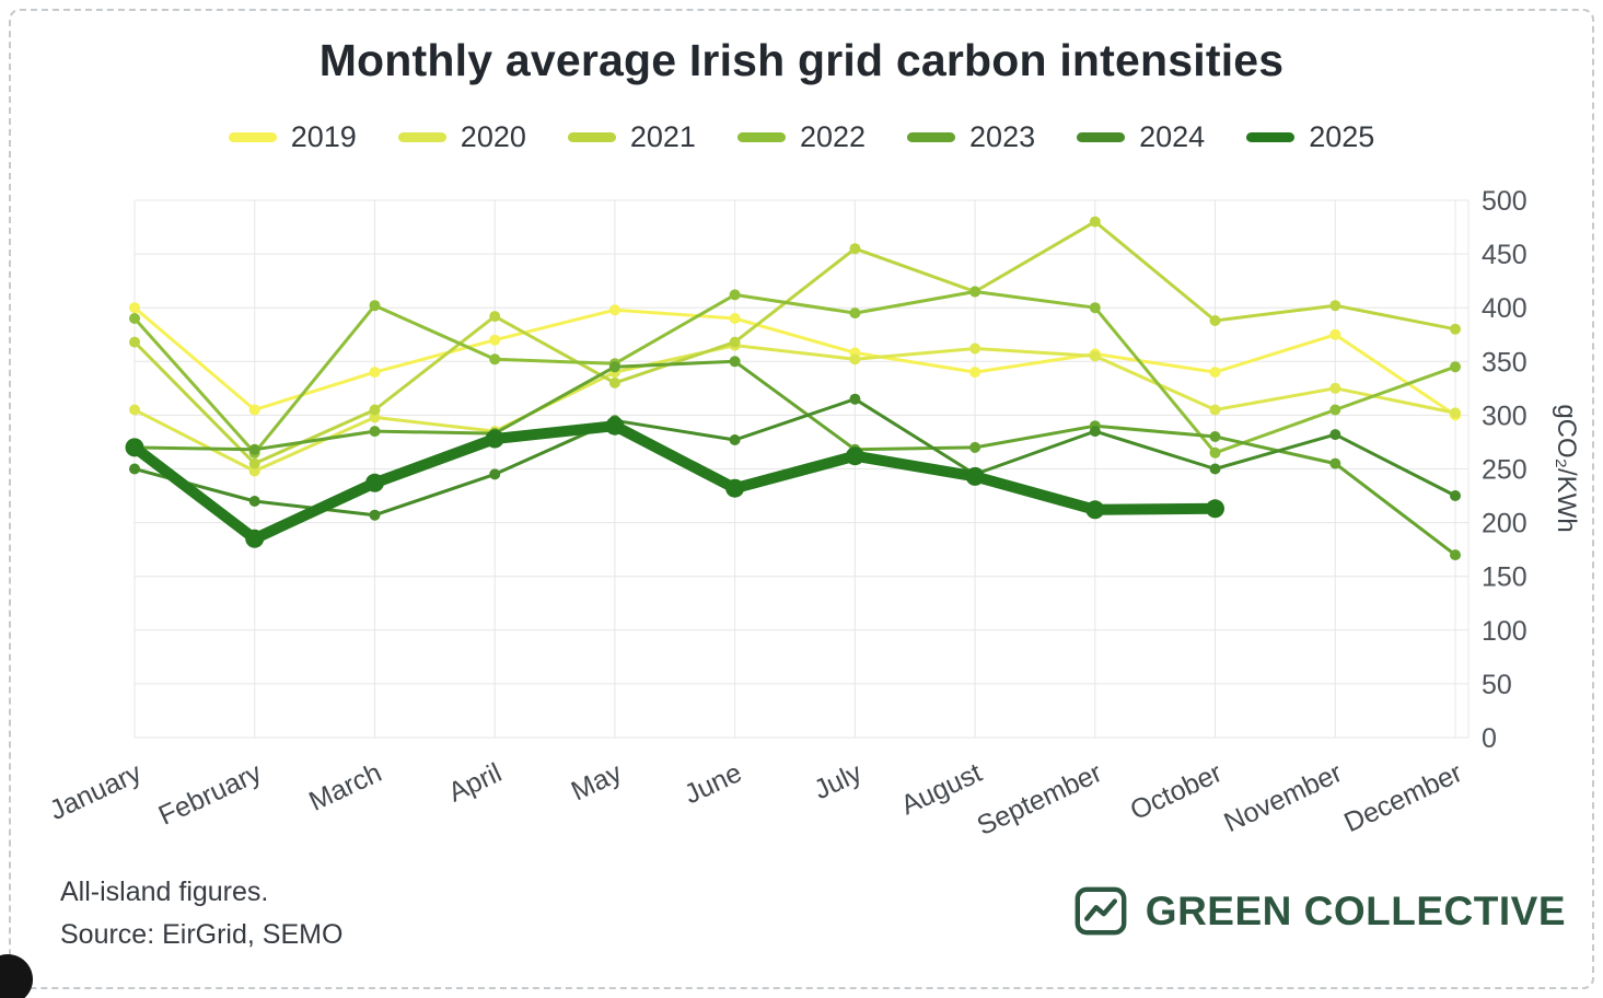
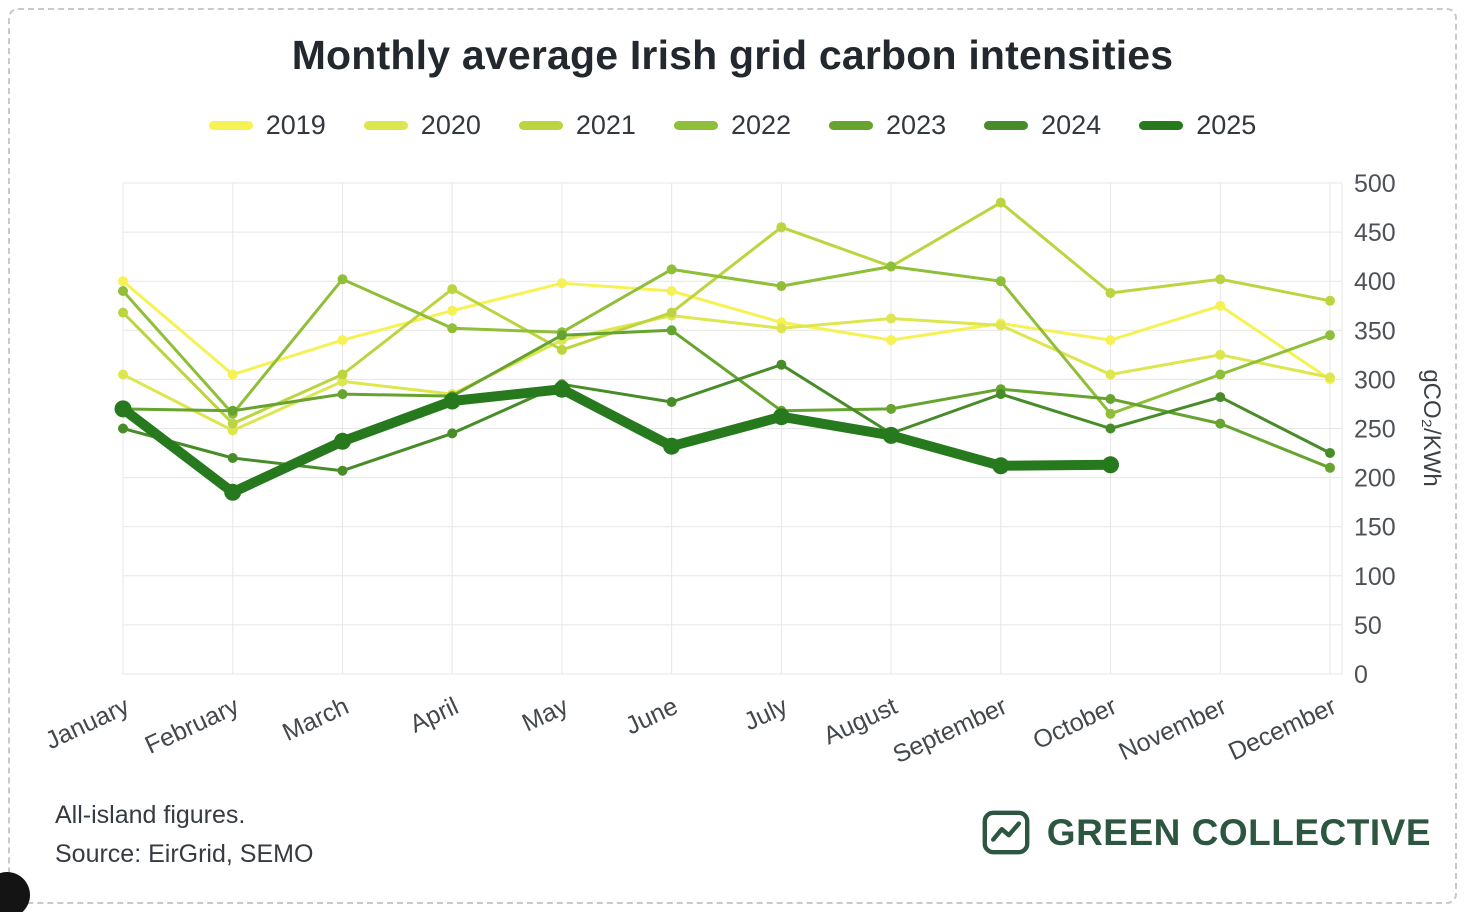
2023/December: 170 -> 210
